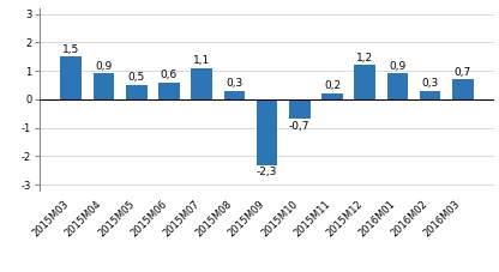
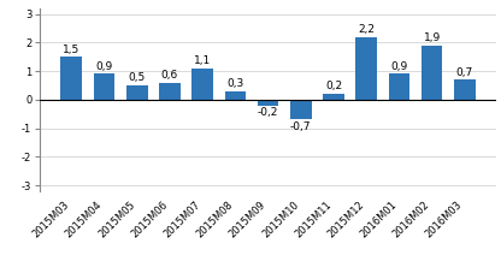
2015M09: -2,3 -> -0,2
2015M12: 1,2 -> 2,2
2016M02: 0,3 -> 1,9
